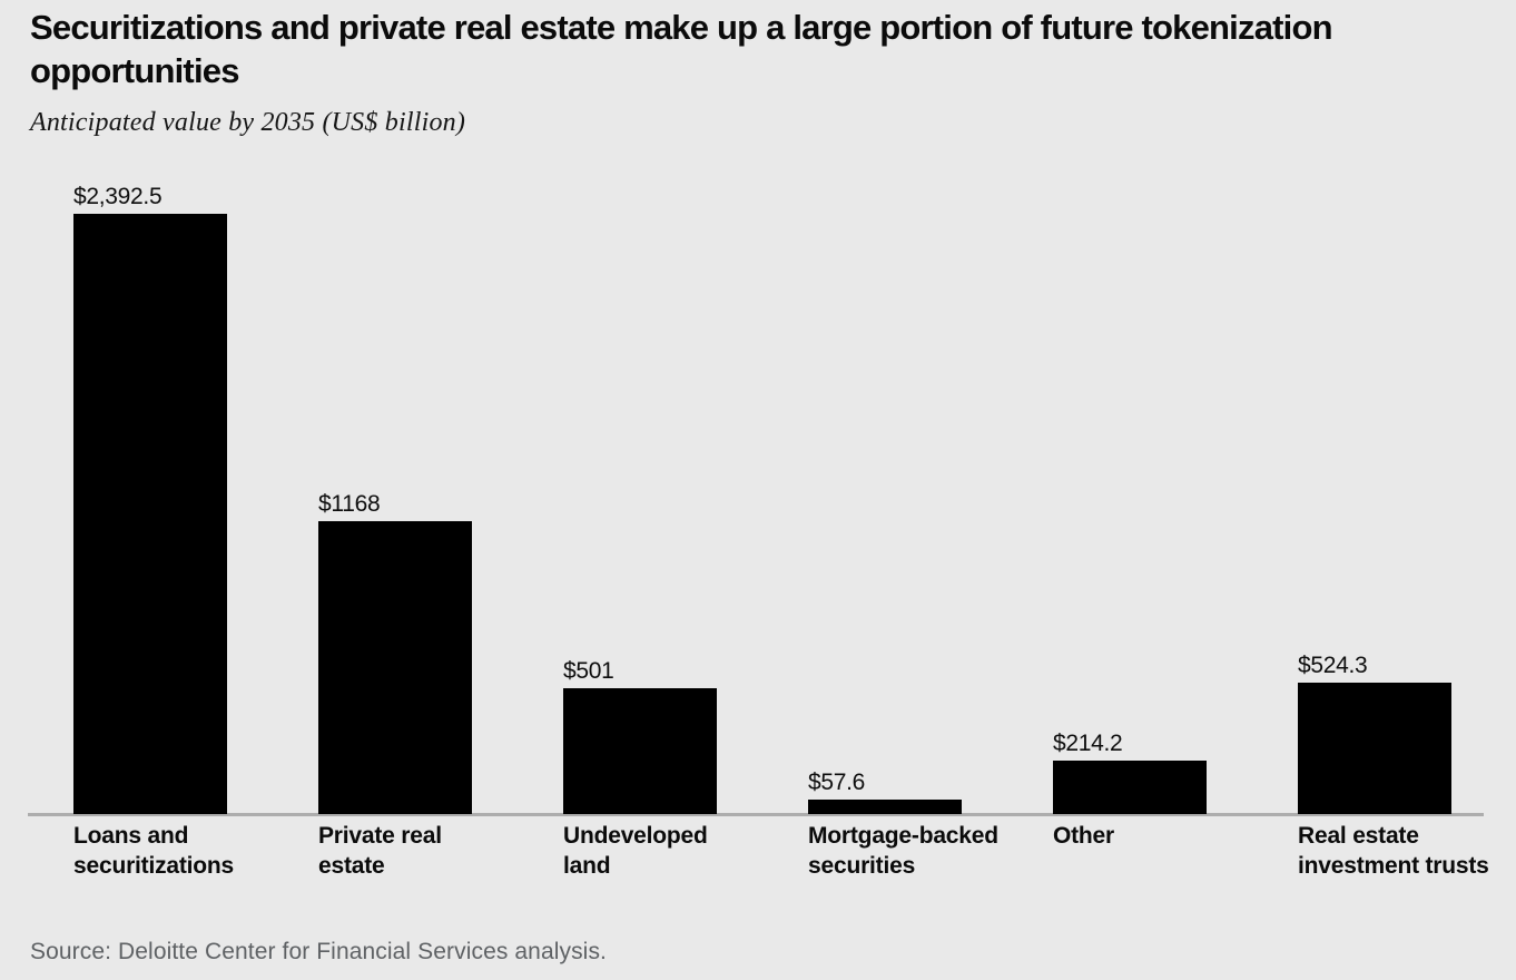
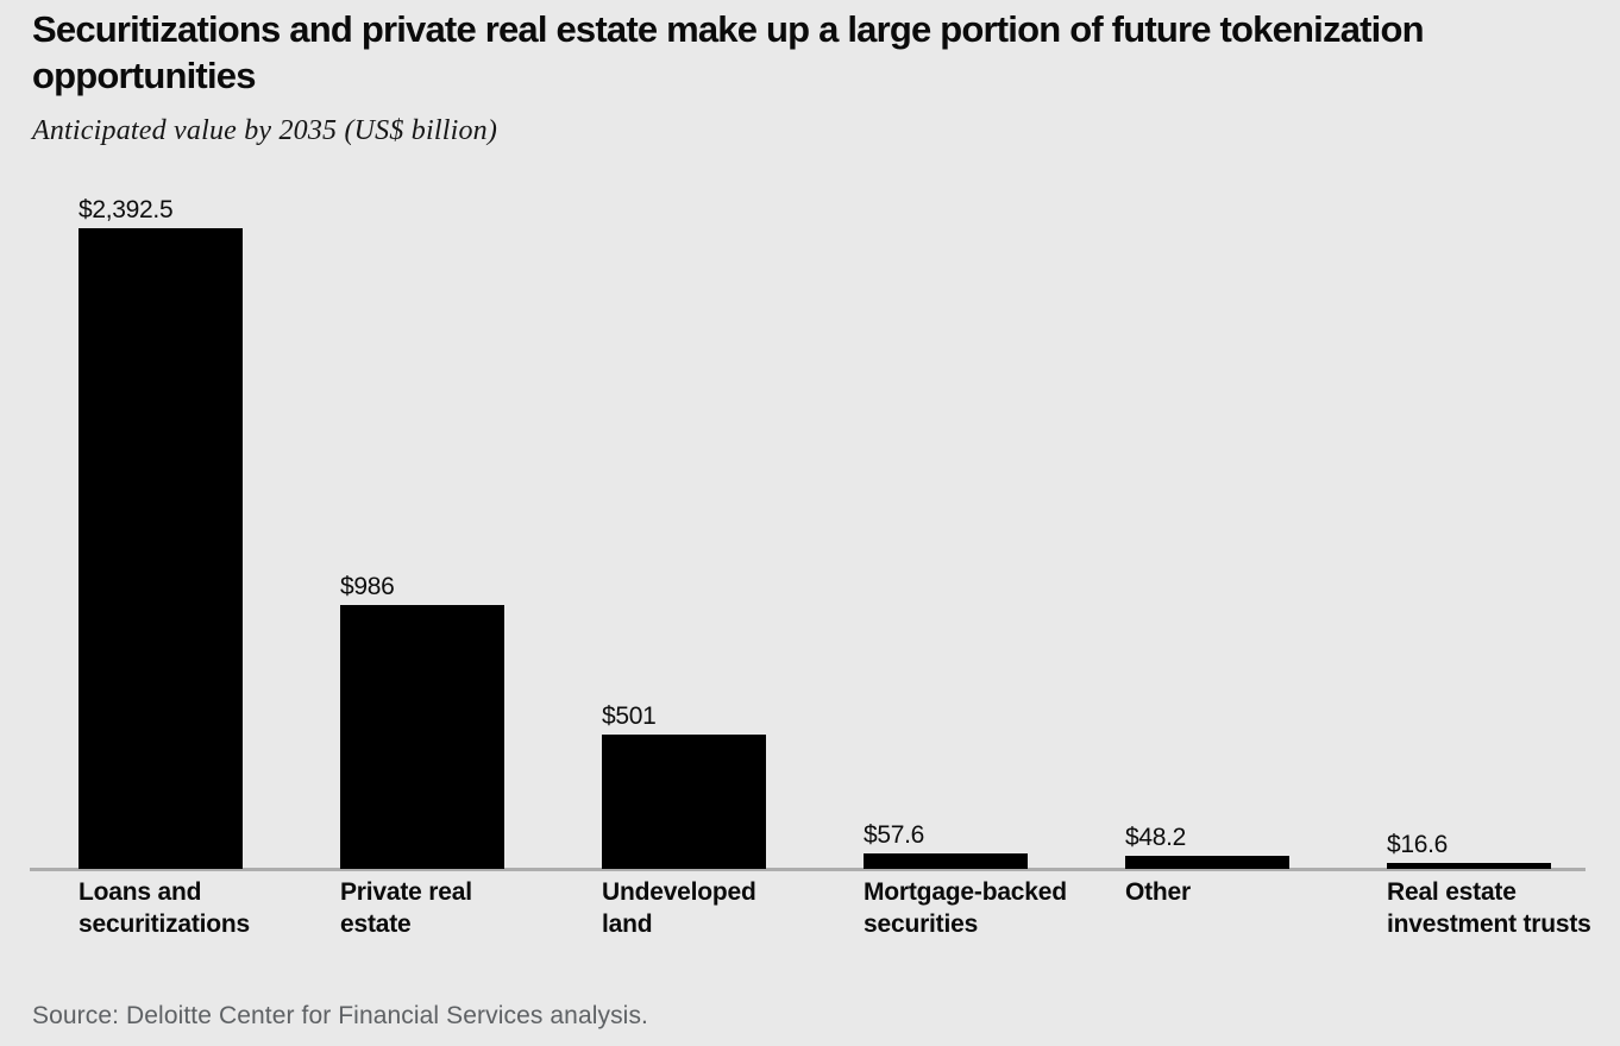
Private real estate: $1168 -> $986
Other: $214.2 -> $48.2
Real estate investment trusts: $524.3 -> $16.6
